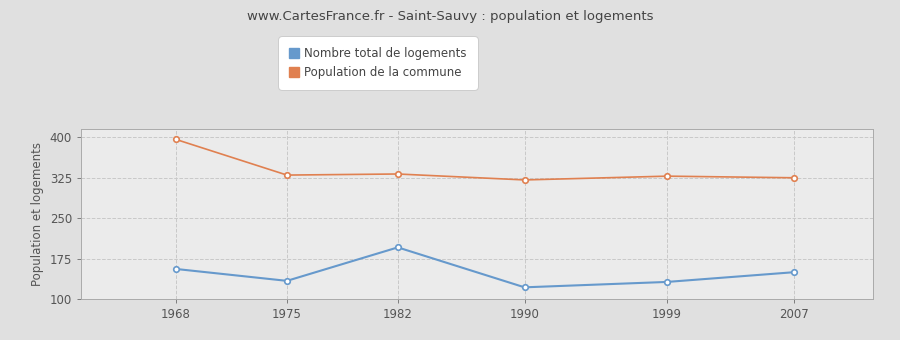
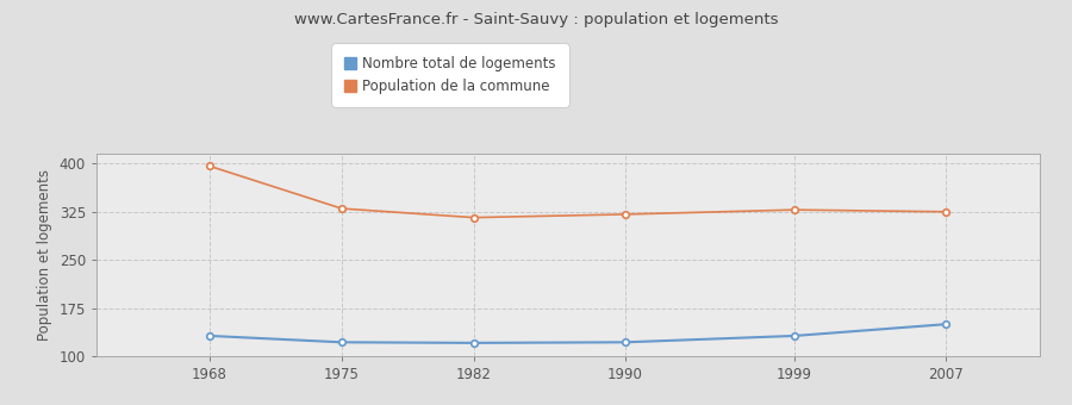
Nombre total de logements/1968: 156 -> 132
Nombre total de logements/1975: 134 -> 122
Nombre total de logements/1982: 196 -> 121
Population de la commune/1982: 332 -> 316
